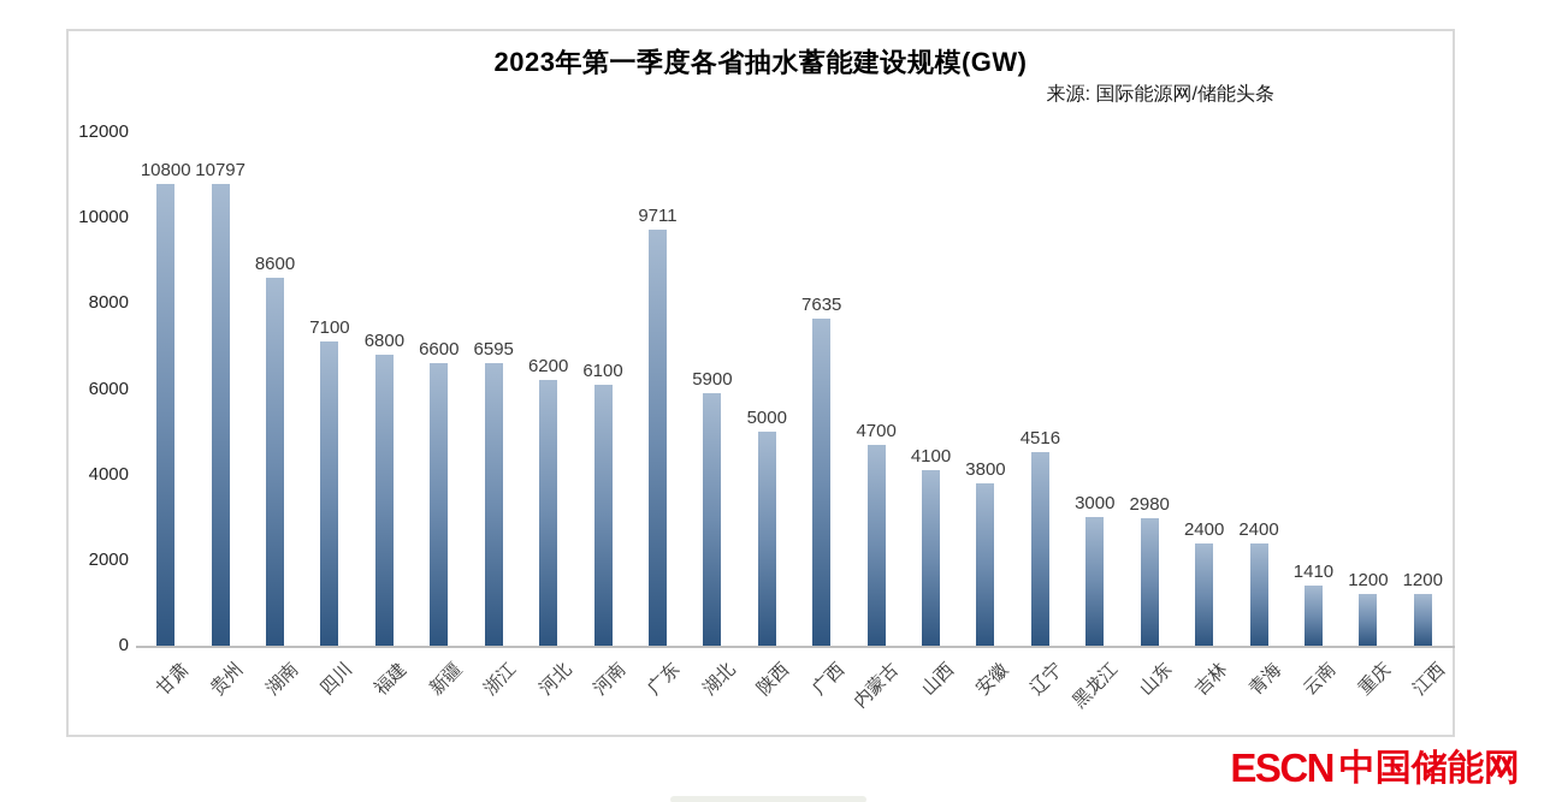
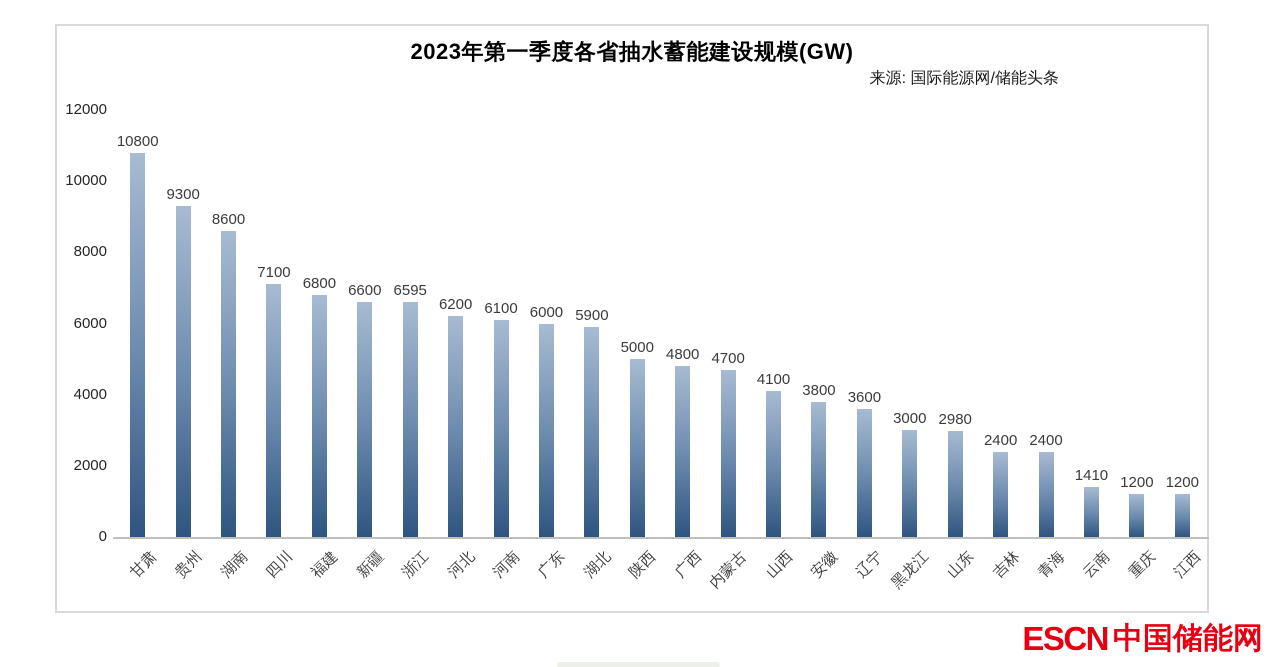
贵州: 10797 -> 9300
广东: 9711 -> 6000
广西: 7635 -> 4800
辽宁: 4516 -> 3600
